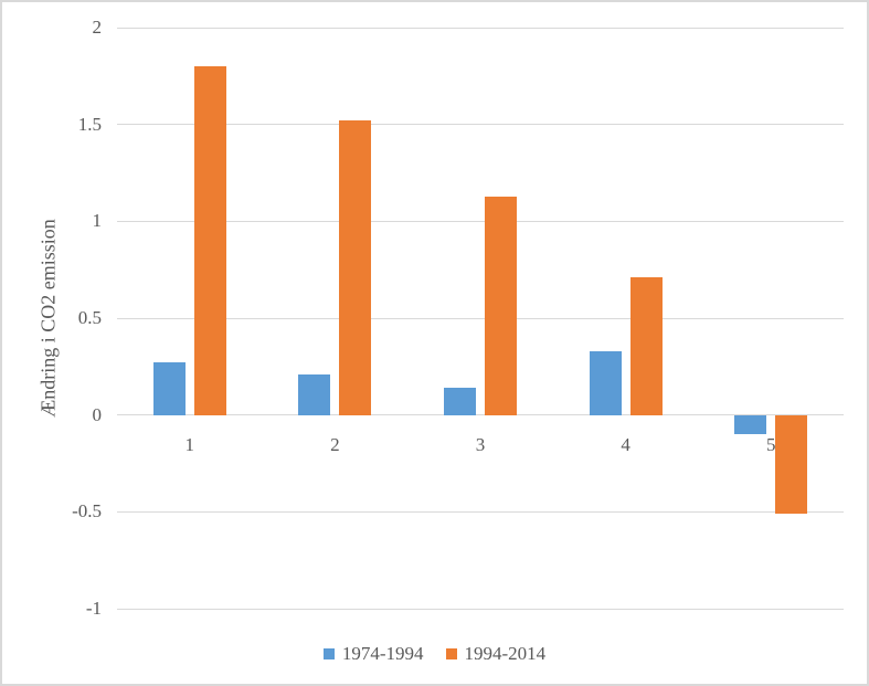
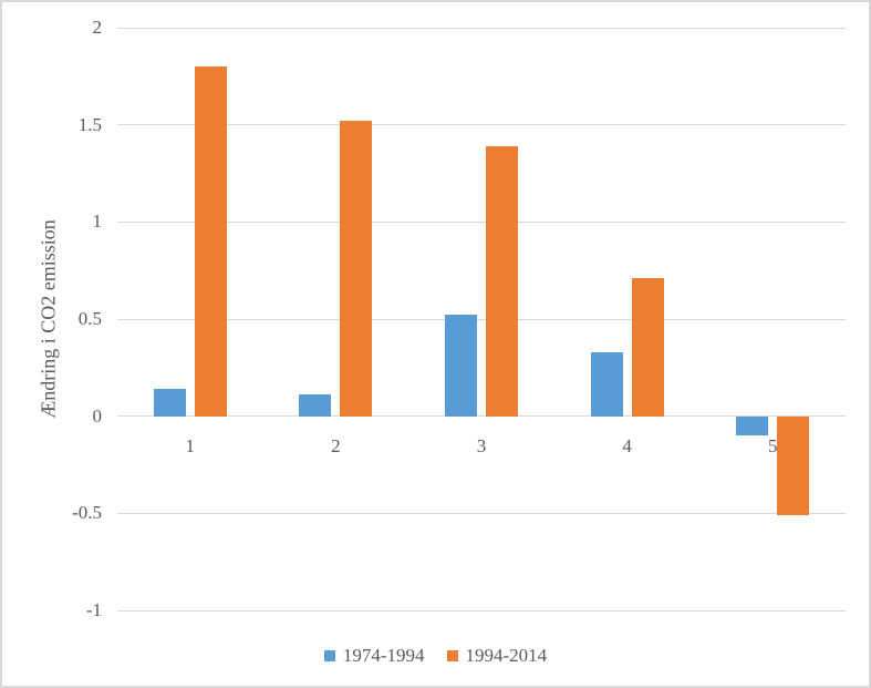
1974-1994/1: 0.27 -> 0.14
1974-1994/2: 0.21 -> 0.11
1974-1994/3: 0.14 -> 0.52
1994-2014/3: 1.13 -> 1.39
